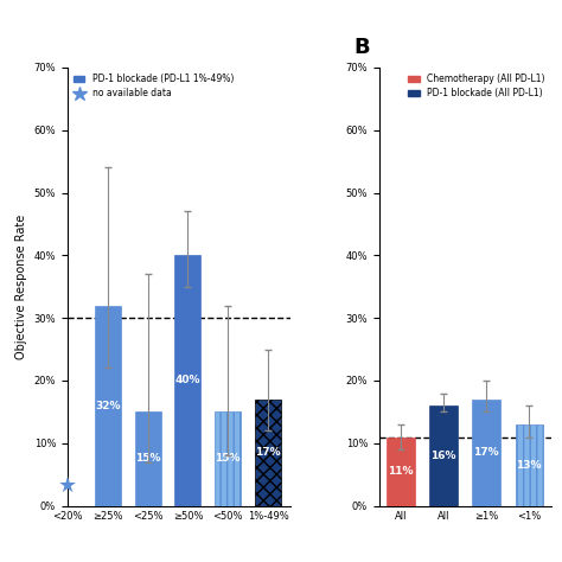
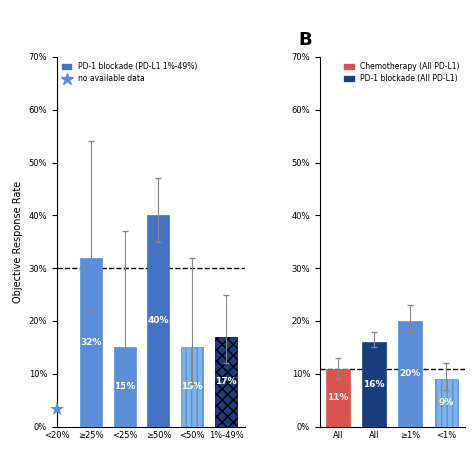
≥1%: 17% -> 20%
<1%: 13% -> 9%
